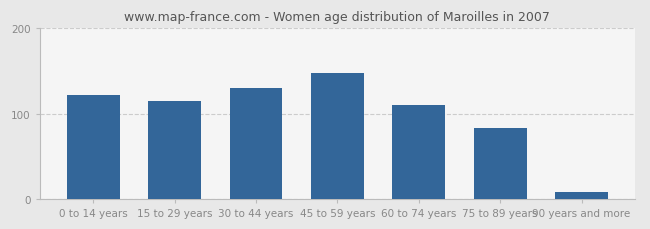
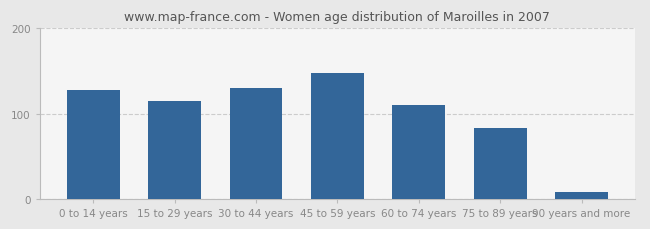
0 to 14 years: 122 -> 128
